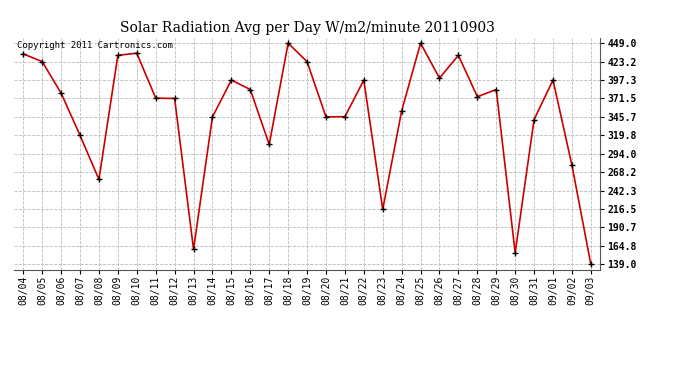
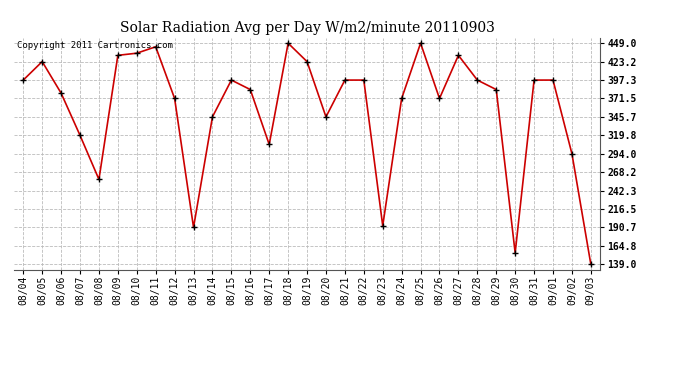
08/04: 434 -> 397
08/11: 372 -> 444
08/13: 160 -> 191
08/21: 346 -> 397
08/23: 216 -> 193
08/24: 354 -> 372
08/26: 400 -> 372
08/28: 374 -> 397
08/31: 342 -> 397
09/02: 278 -> 294
